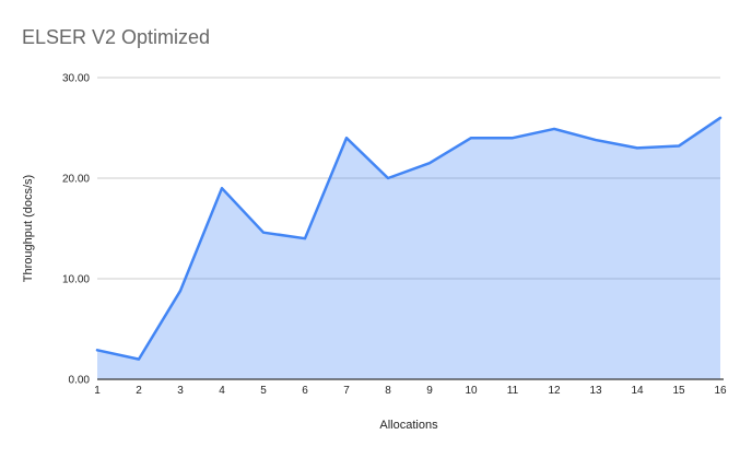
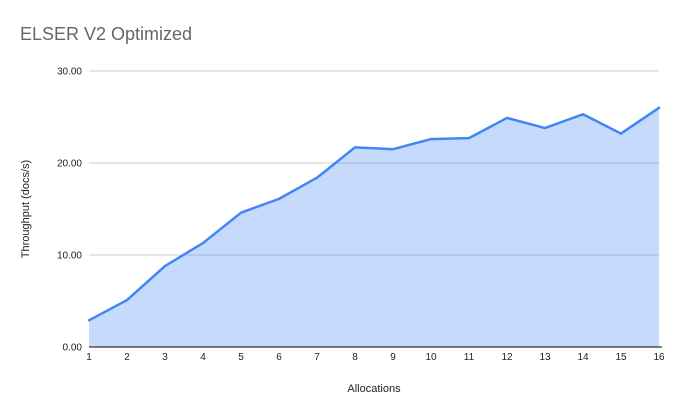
2: 2 -> 5
4: 19 -> 11
6: 14 -> 16
7: 24 -> 18
8: 20 -> 22
10: 24 -> 23
11: 24 -> 23
14: 23 -> 25
